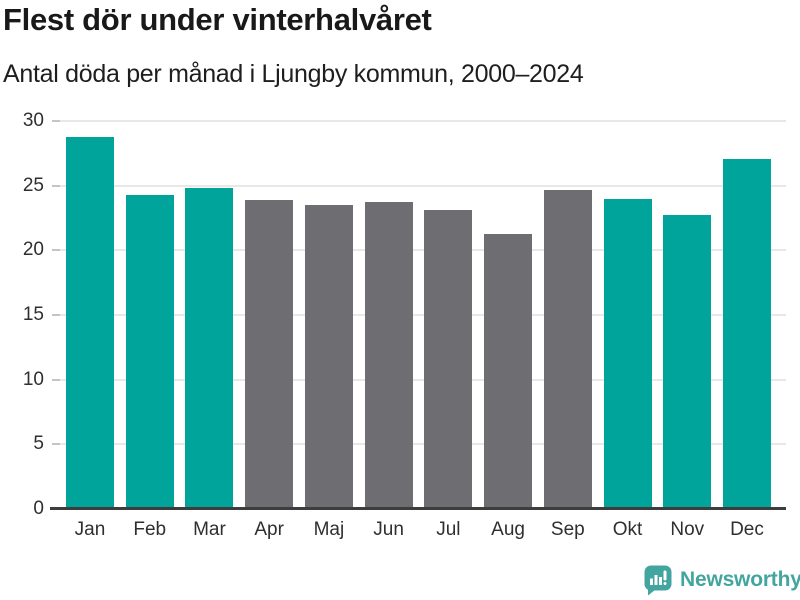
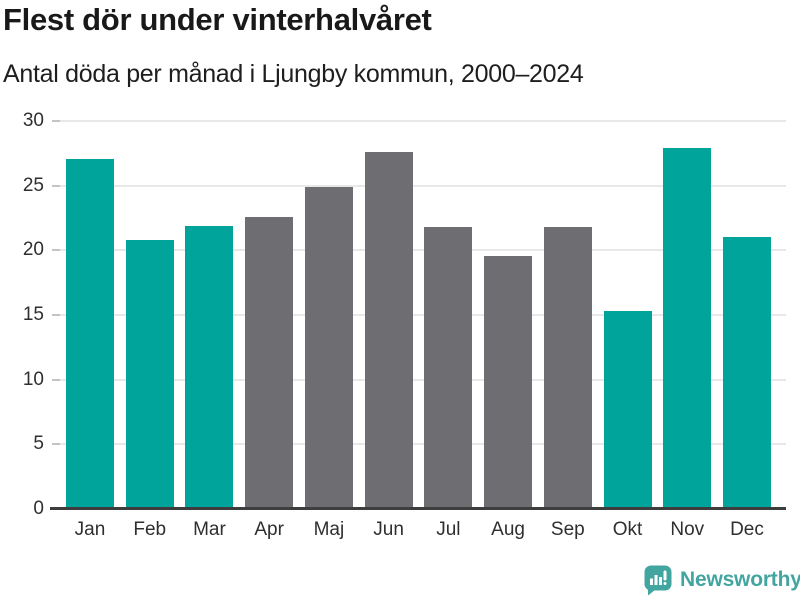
Jan: 28.8 -> 27.1
Feb: 24.3 -> 20.8
Mar: 24.8 -> 21.9
Apr: 23.9 -> 22.6
Maj: 23.5 -> 24.9
Jun: 23.7 -> 27.6
Jul: 23.1 -> 21.8
Aug: 21.3 -> 19.6
Sep: 24.7 -> 21.8
Okt: 24.0 -> 15.3
Nov: 22.7 -> 27.9
Dec: 27.1 -> 21.0
